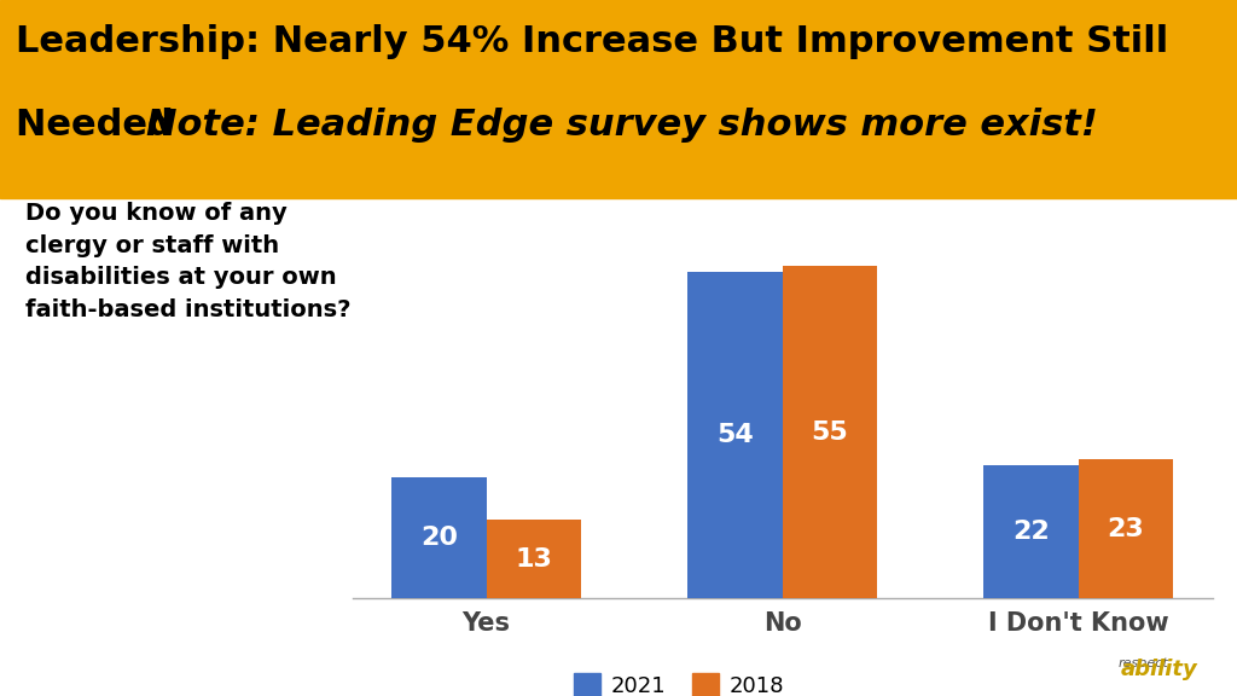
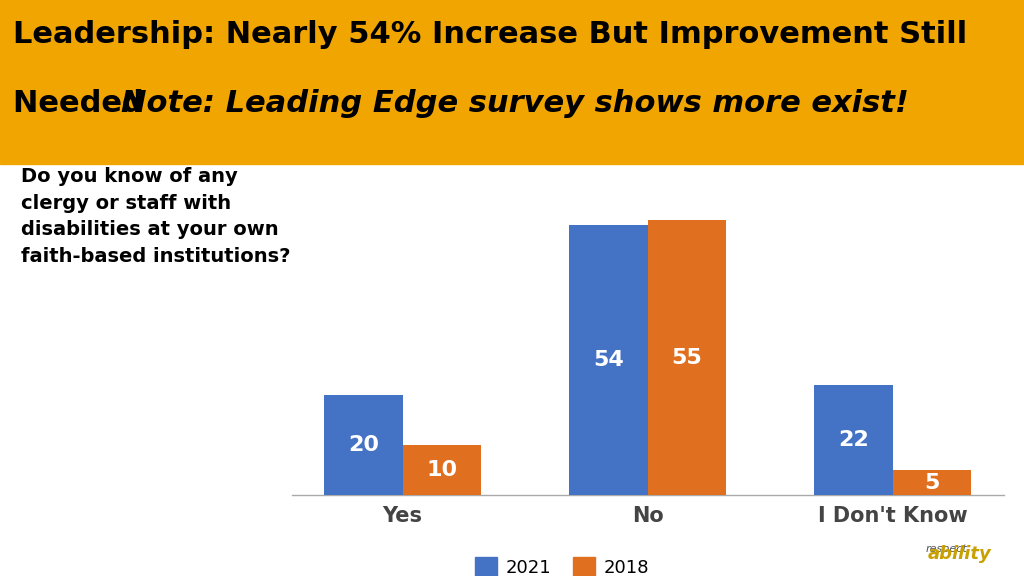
2018/Yes: 13 -> 10
2018/I Don't Know: 23 -> 5
